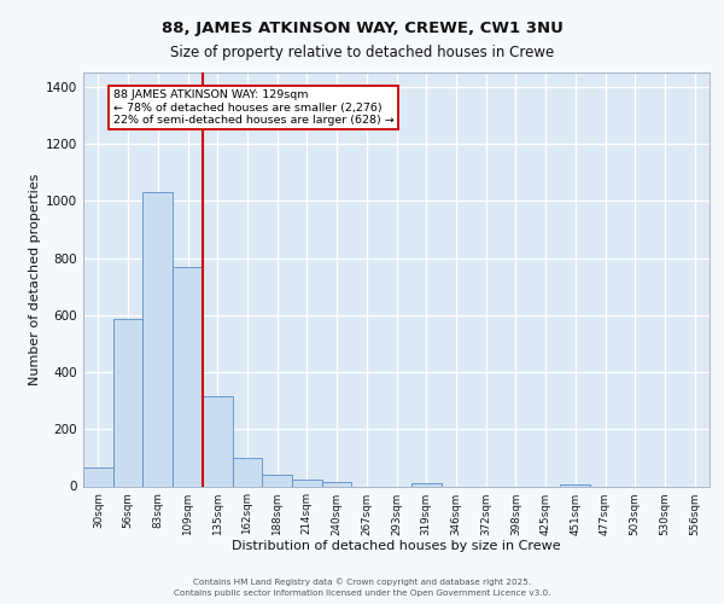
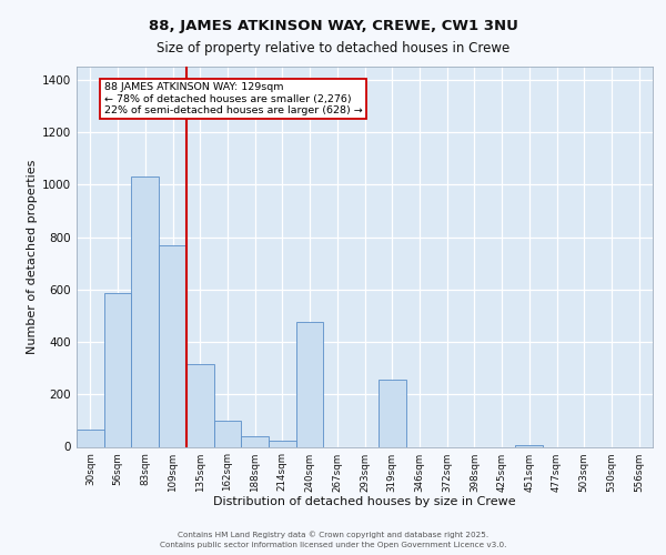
240sqm: 13 -> 475
319sqm: 10 -> 255
